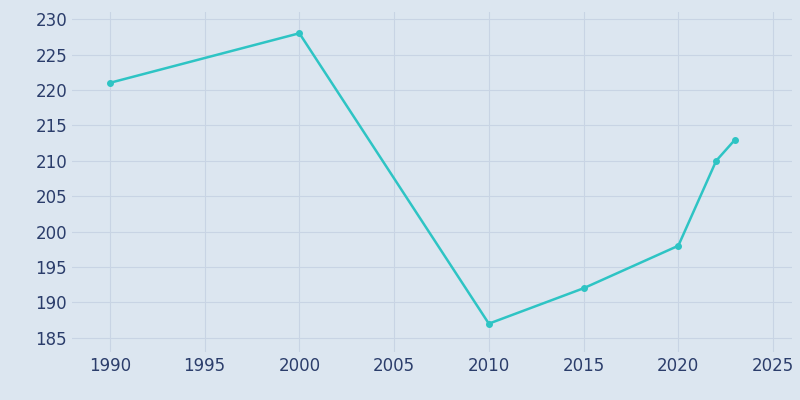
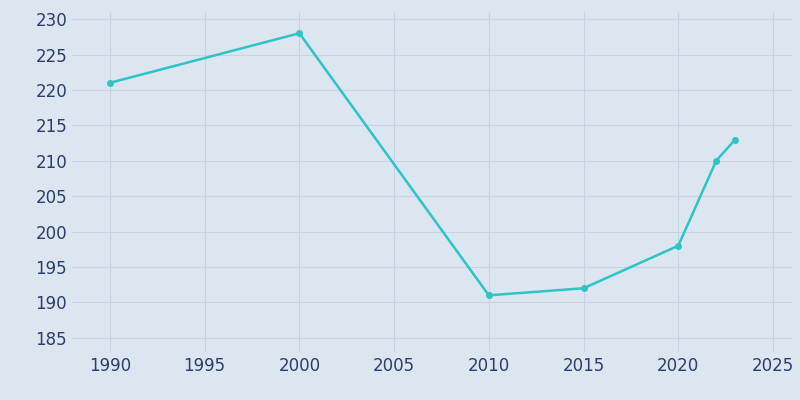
2010: 187 -> 191
